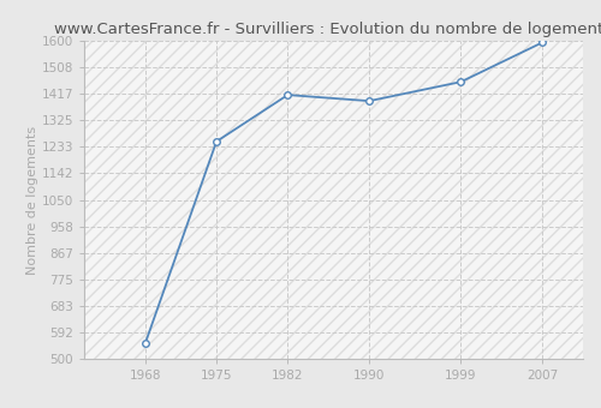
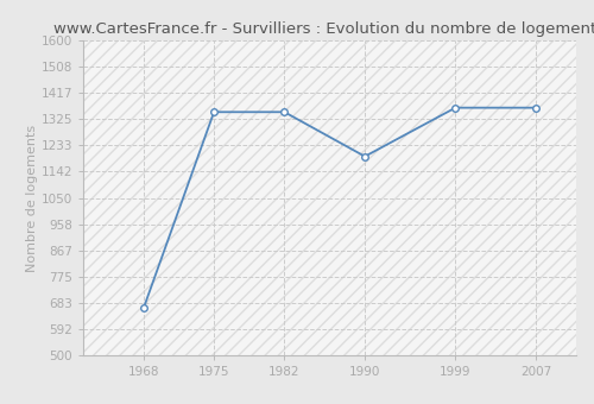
1968: 554 -> 665
1975: 1252 -> 1350
1982: 1413 -> 1350
1990: 1392 -> 1195
1999: 1458 -> 1365
2007: 1594 -> 1365
